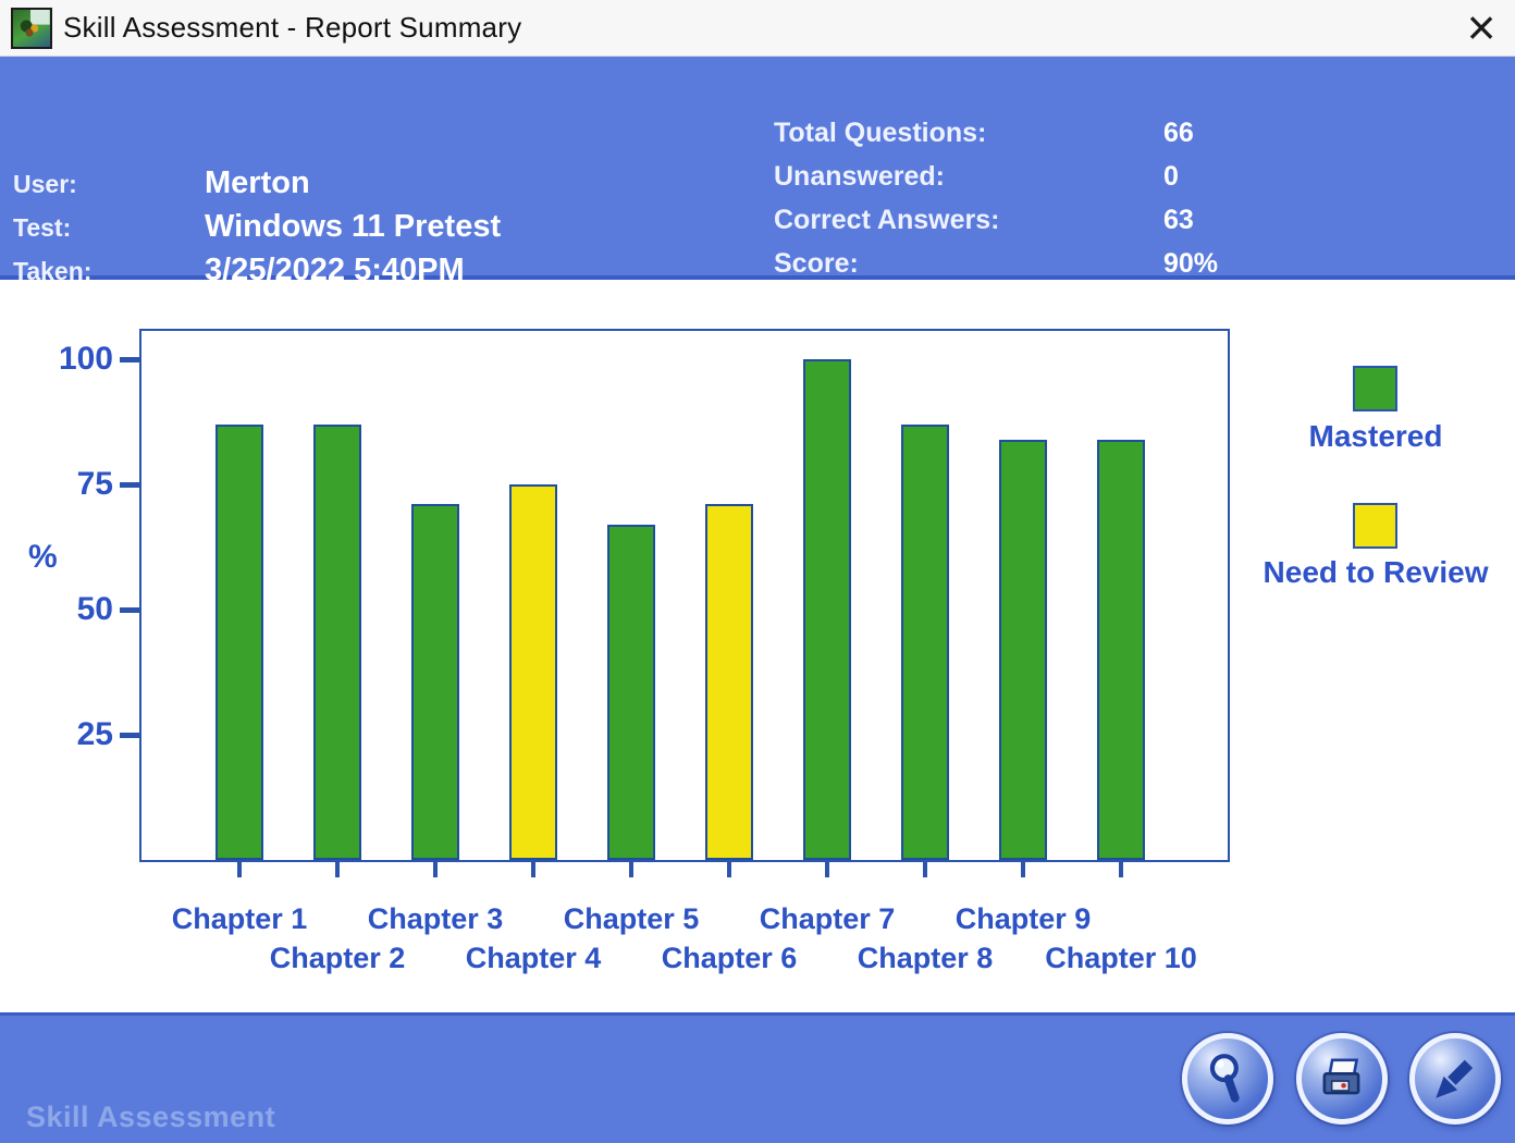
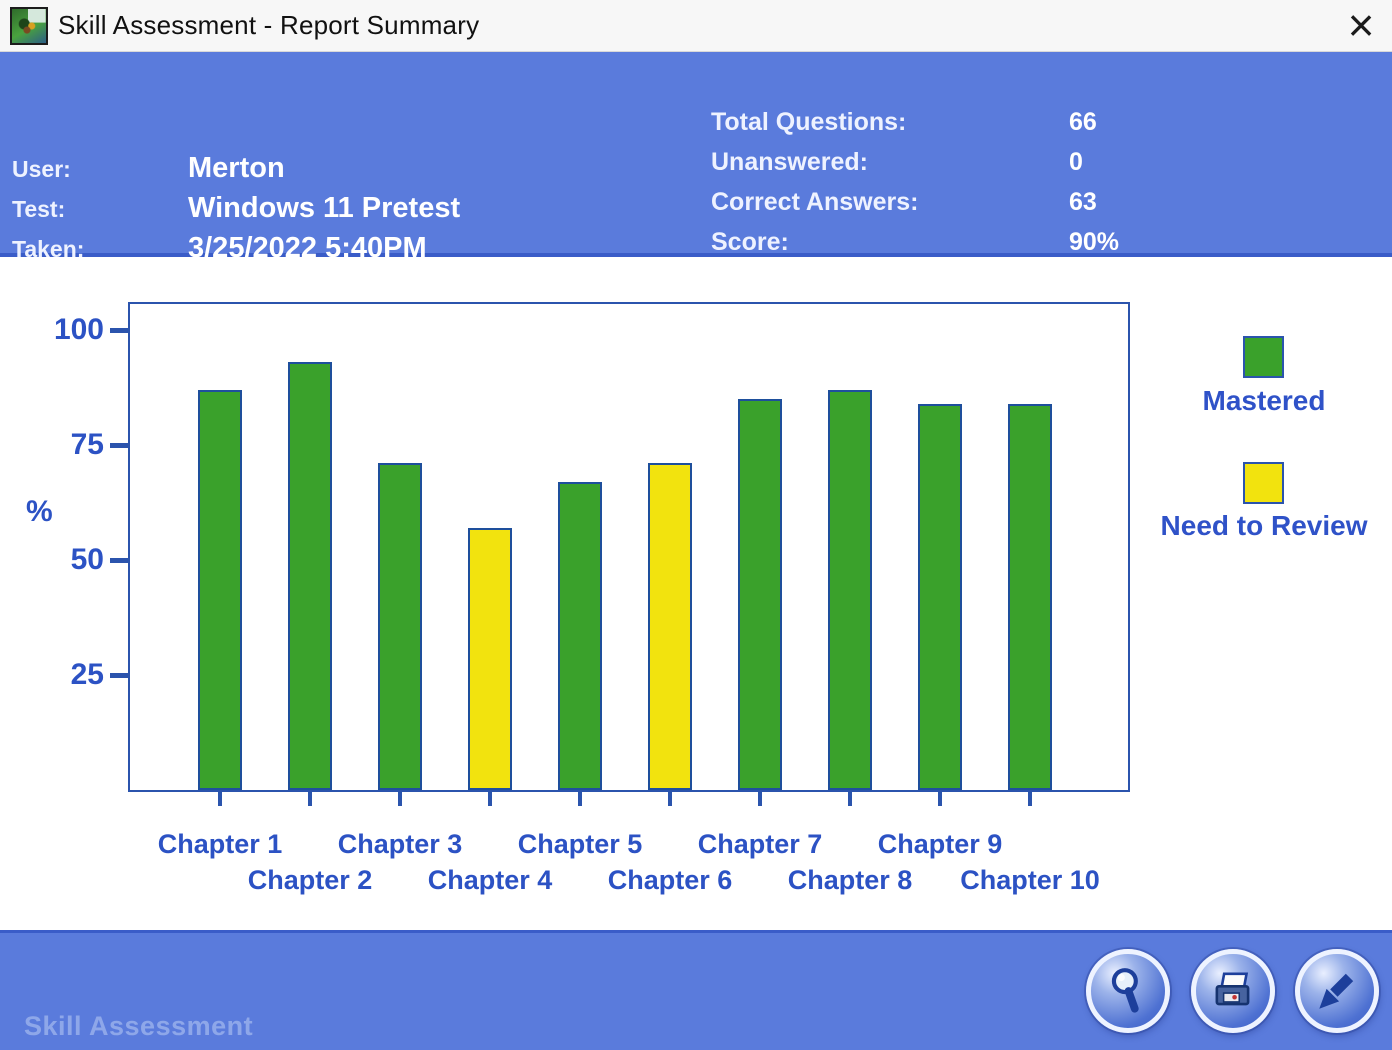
Chapter 2: 87 -> 93
Chapter 4: 75 -> 57
Chapter 7: 100 -> 85
